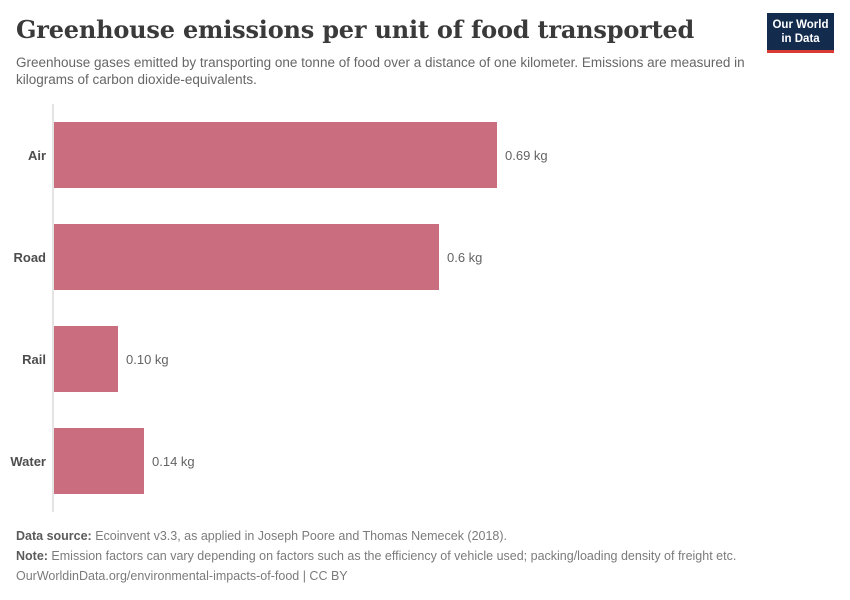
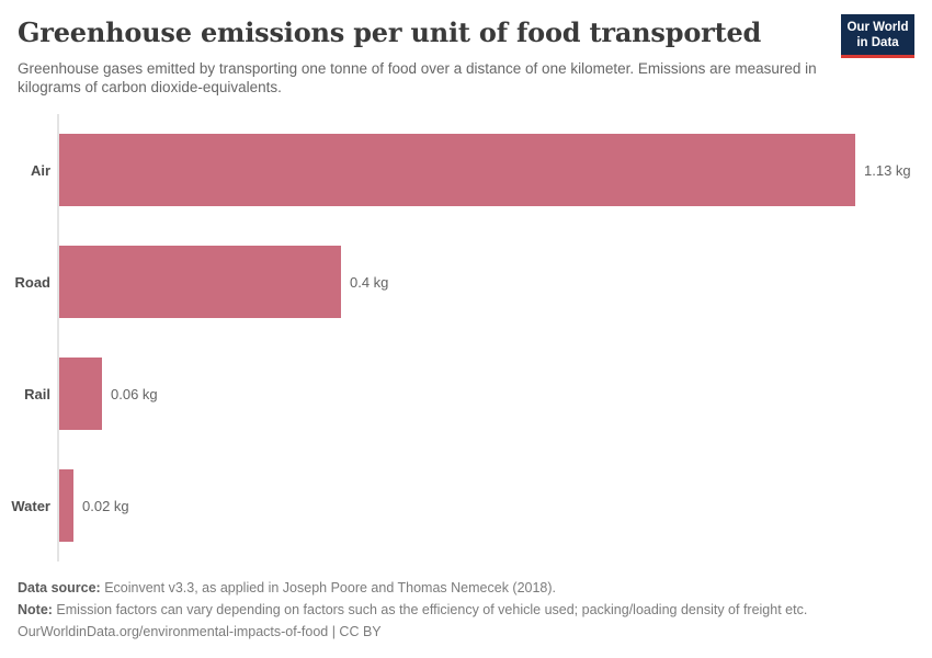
Air: 0.69 -> 1.13
Road: 0.6 -> 0.4
Rail: 0.10 -> 0.06
Water: 0.14 -> 0.02
